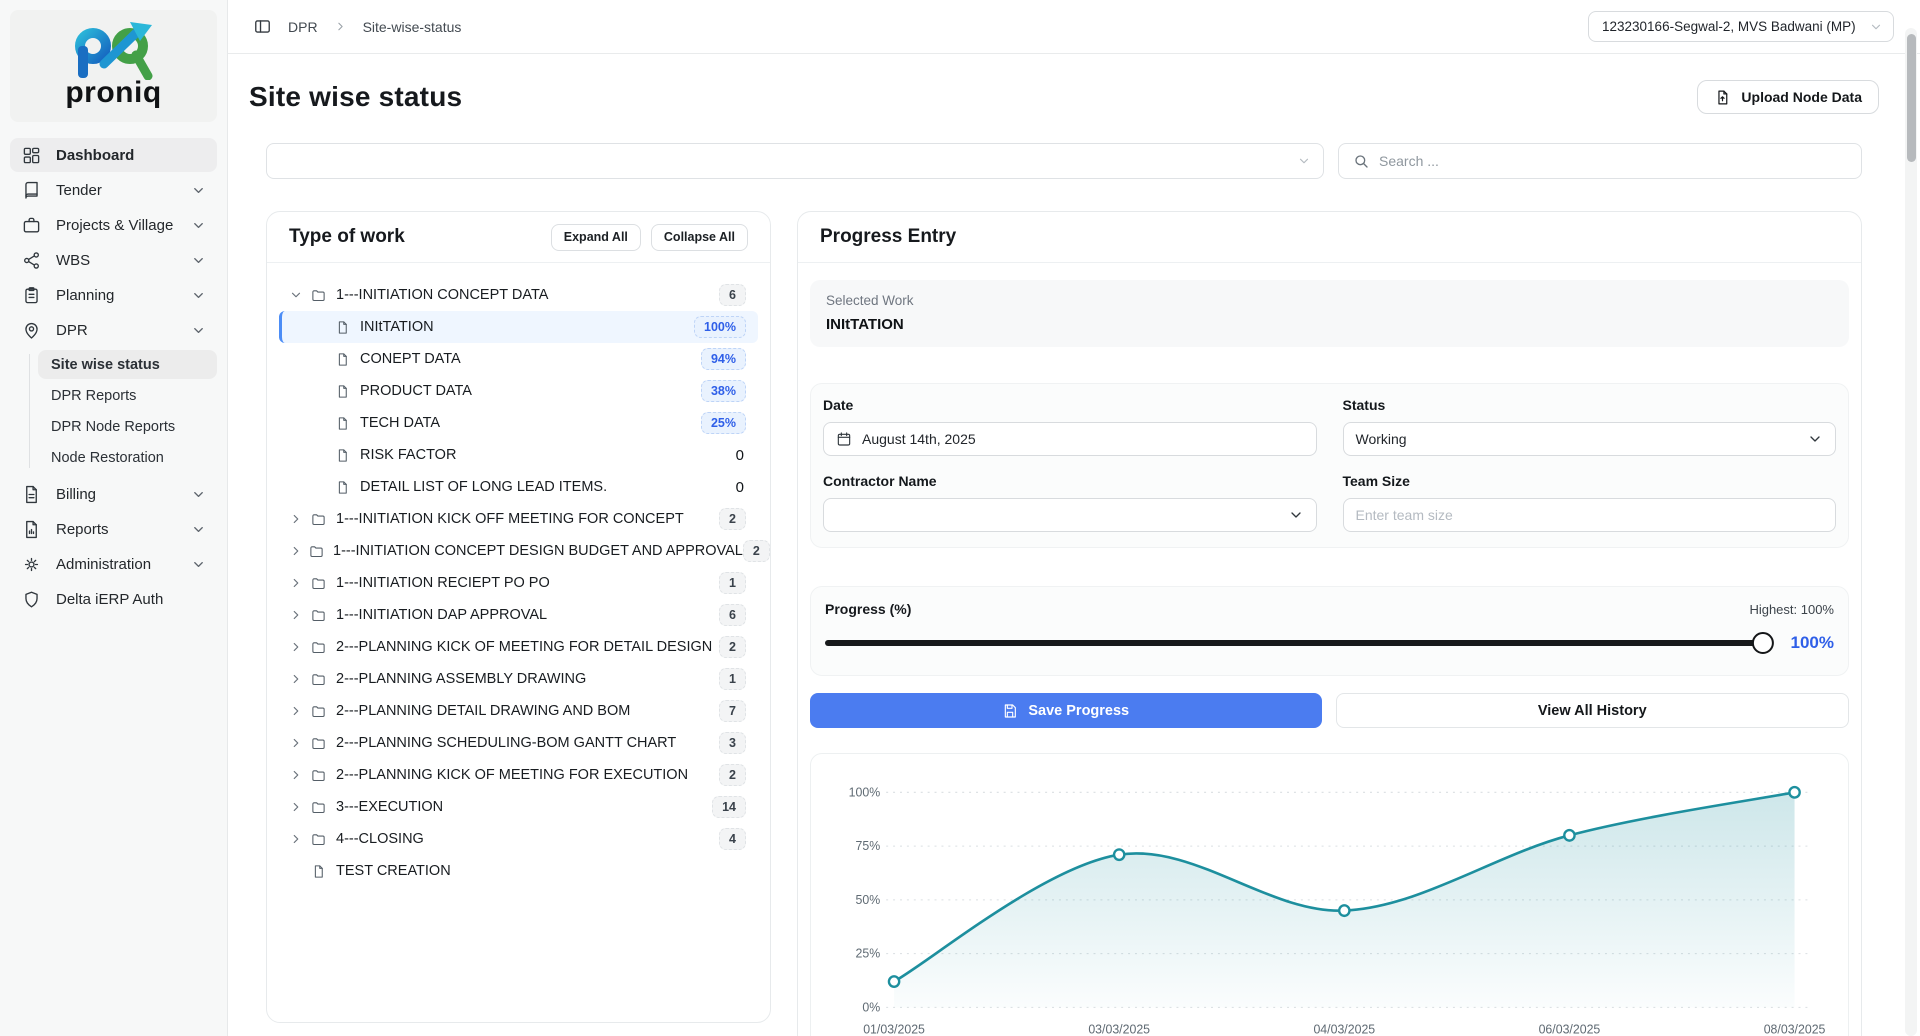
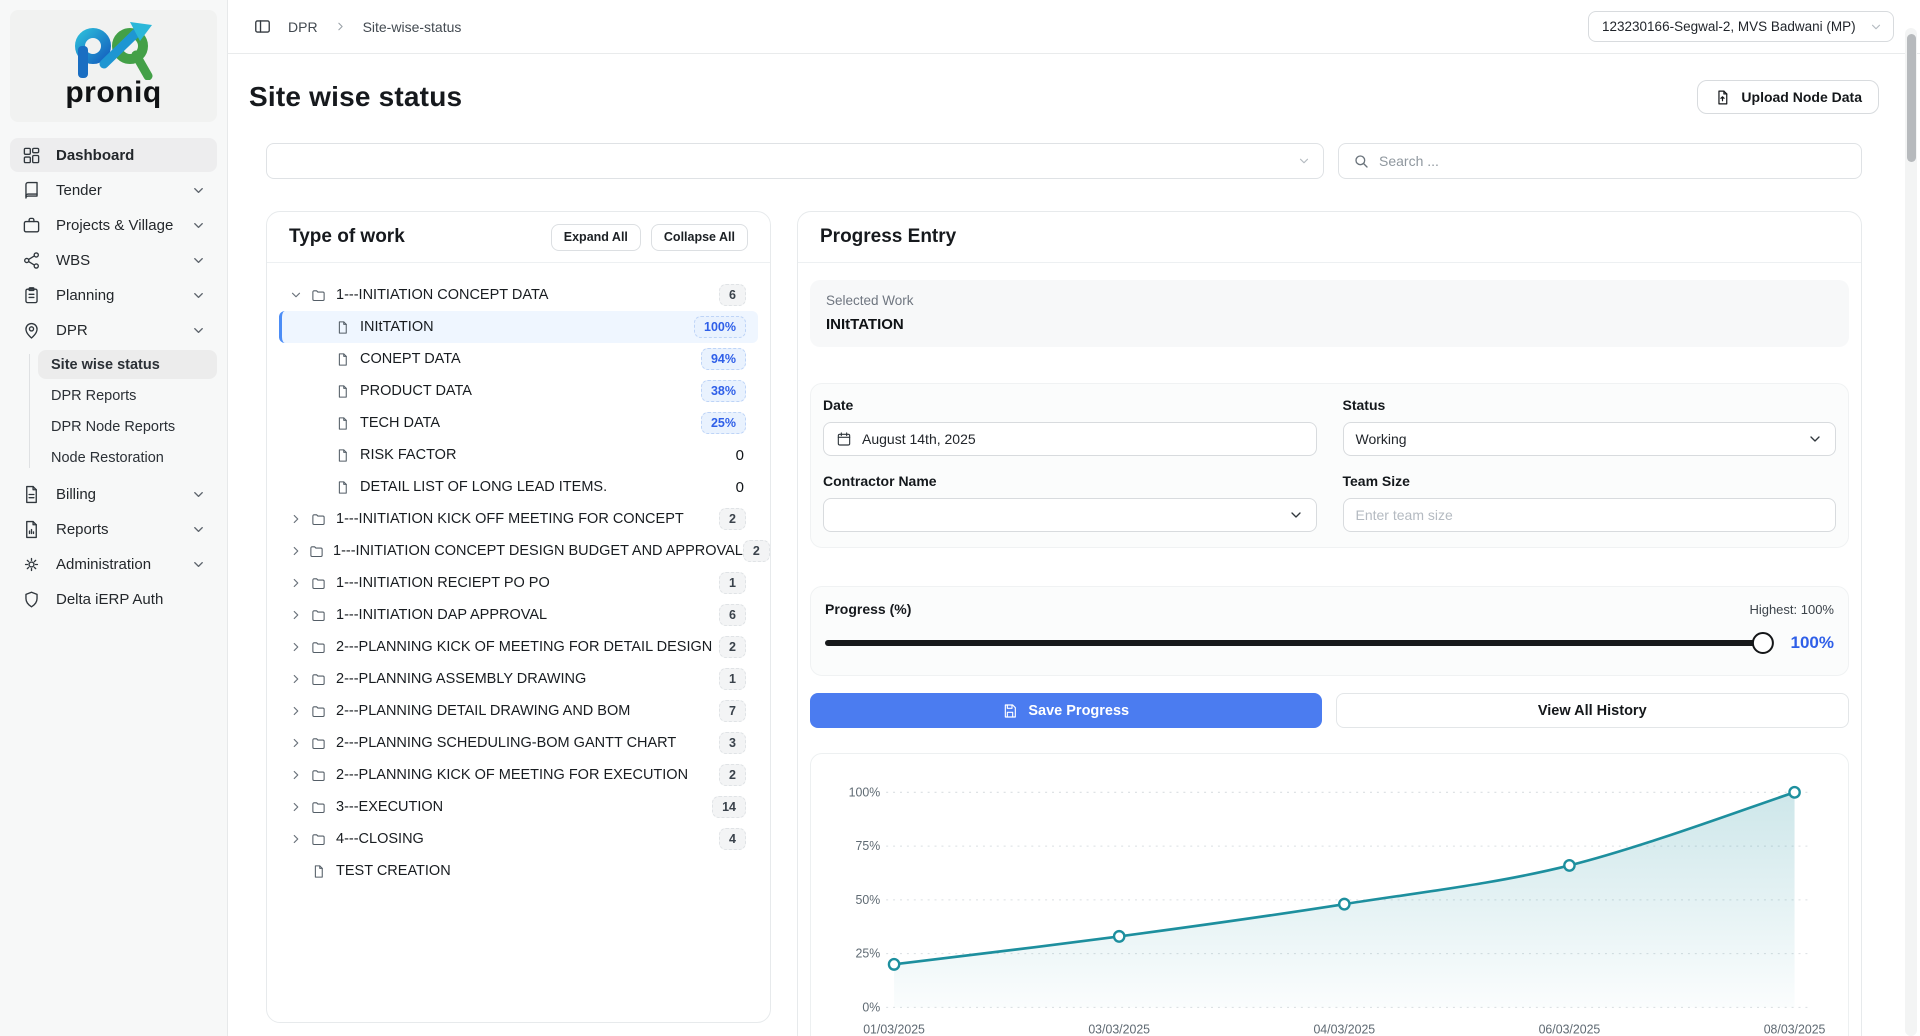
01/03/2025: 12% -> 20%
03/03/2025: 71% -> 33%
04/03/2025: 45% -> 48%
06/03/2025: 80% -> 66%
